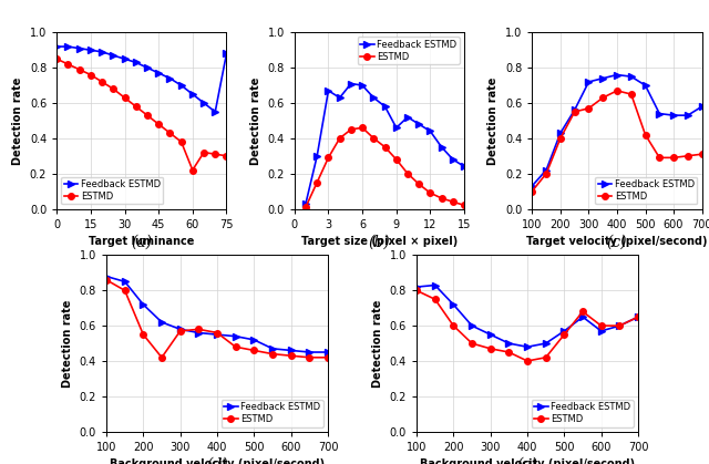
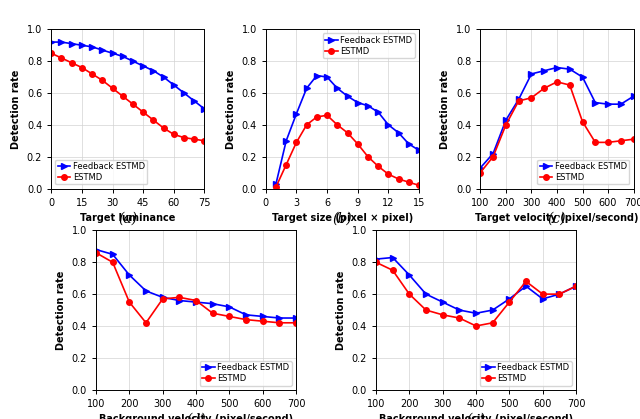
ESTMD/60: 0.22 -> 0.34
Feedback ESTMD/75: 0.88 -> 0.50
Feedback ESTMD/3: 0.67 -> 0.47
Feedback ESTMD/9: 0.46 -> 0.54
Feedback ESTMD/12: 0.44 -> 0.40
